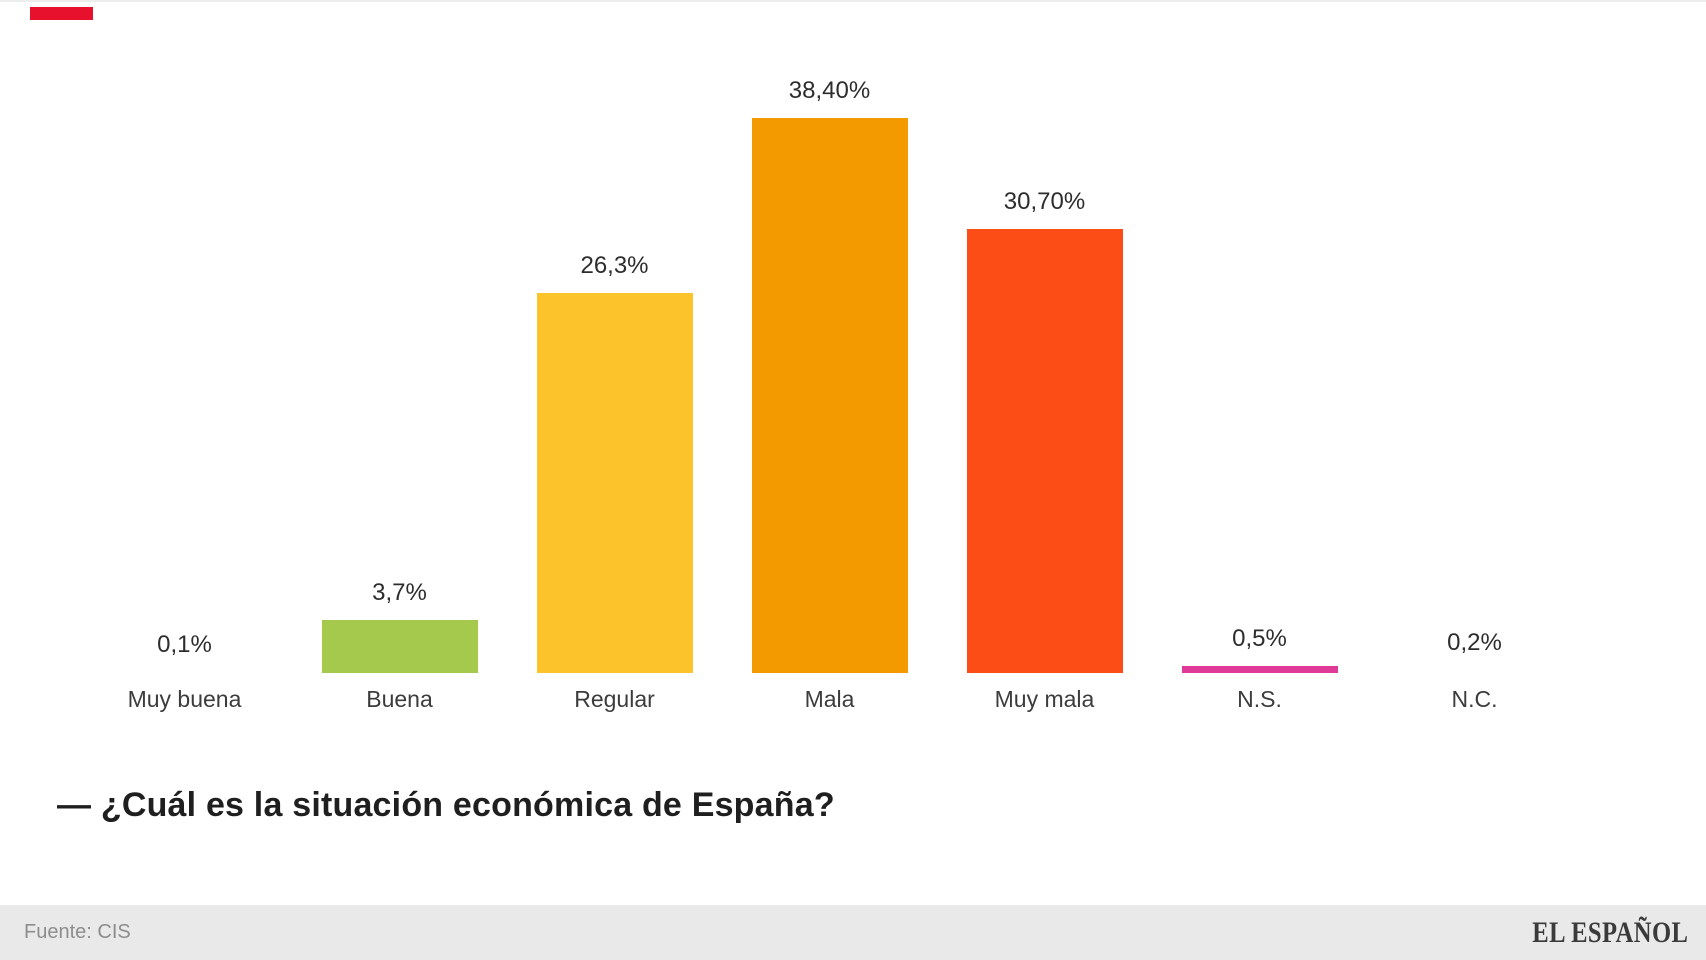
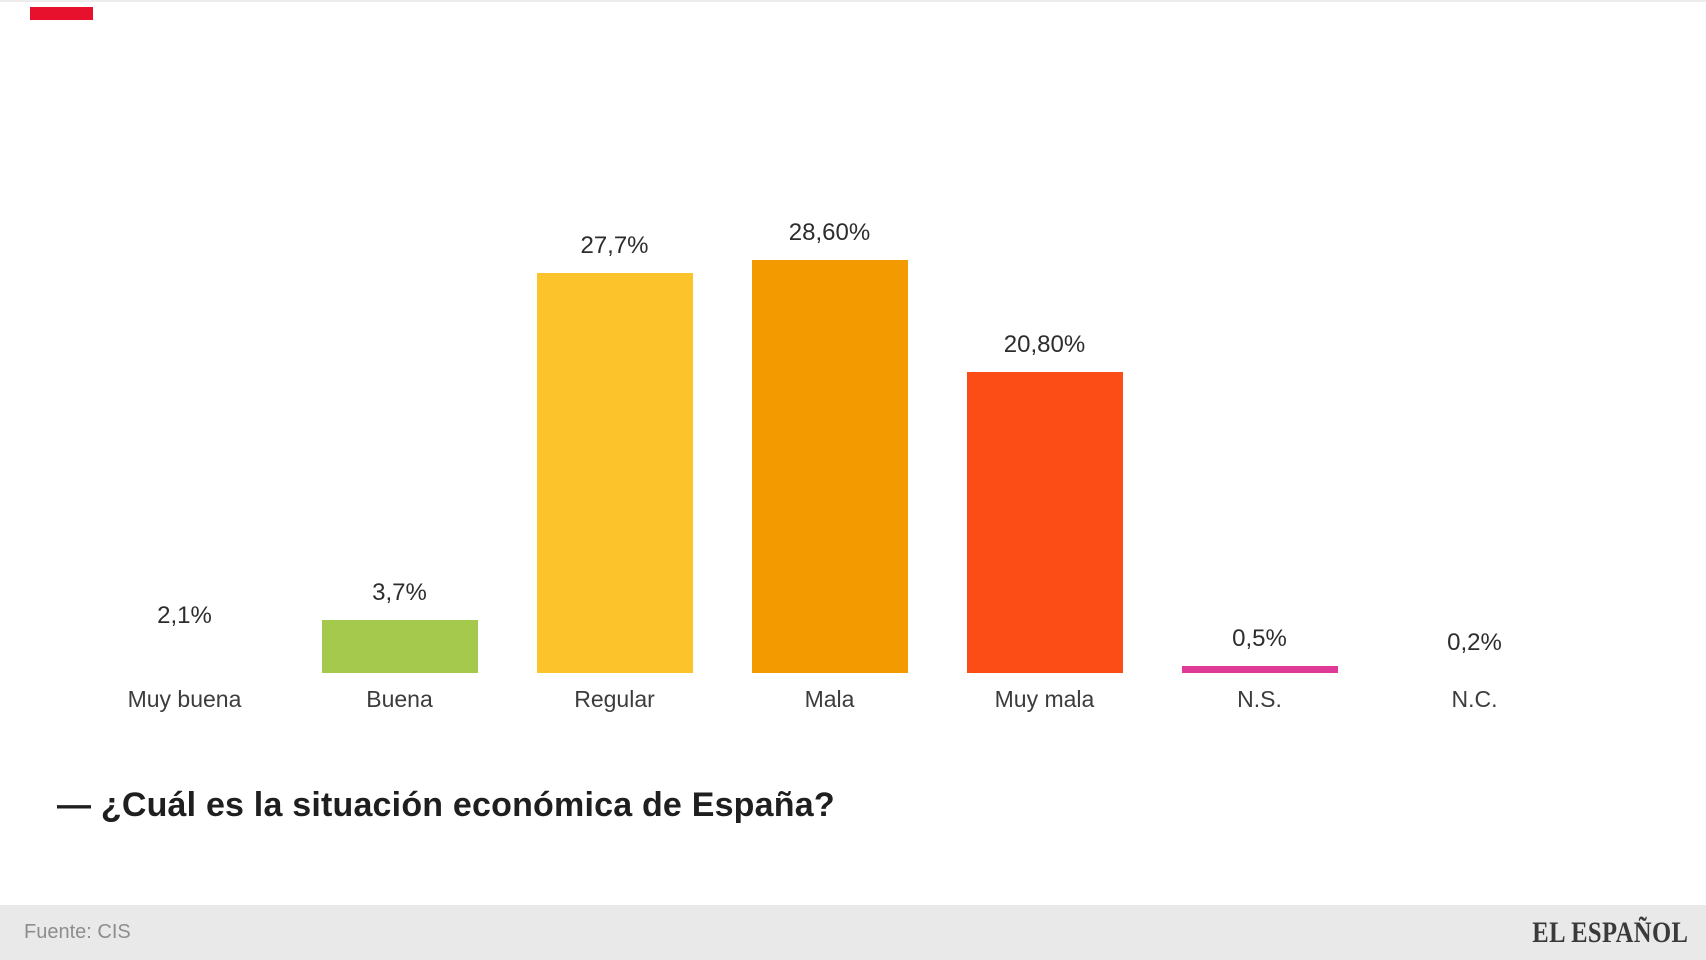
Muy buena: 0,1% -> 2,1%
Regular: 26,3% -> 27,7%
Mala: 38,40% -> 28,60%
Muy mala: 30,70% -> 20,80%
